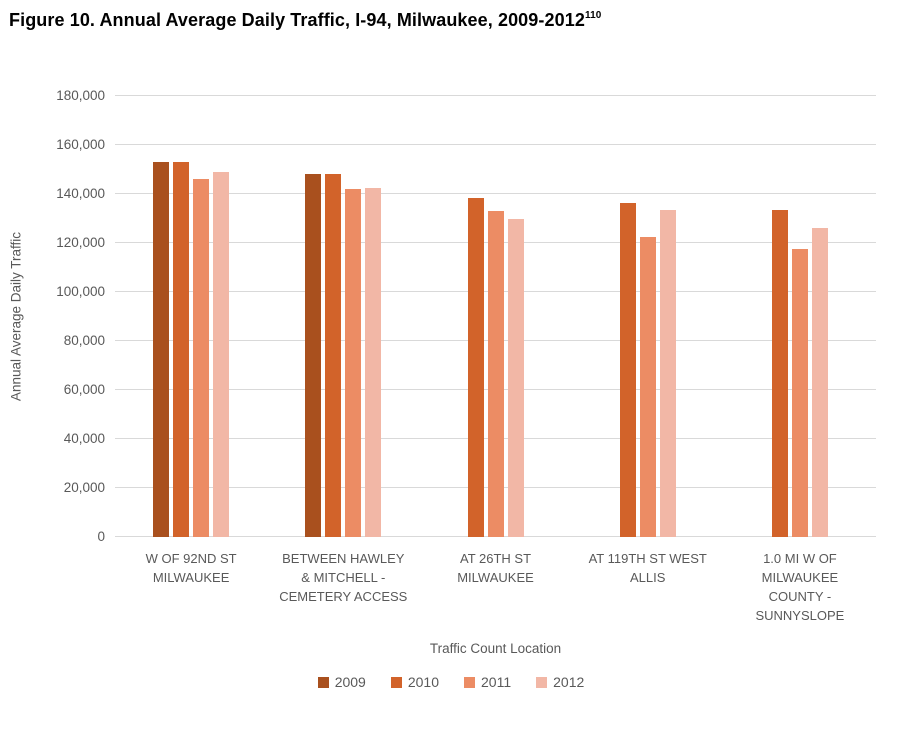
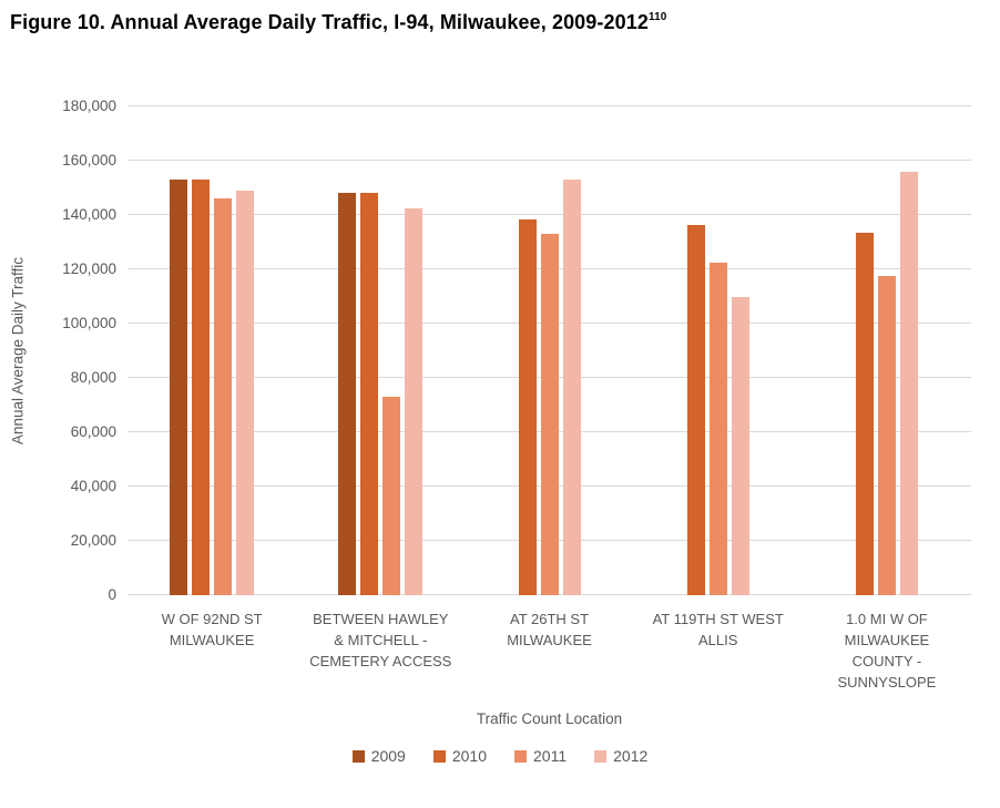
2011/BETWEEN HAWLEY & MITCHELL - CEMETERY ACCESS: 142000 -> 73000
2012/AT 26TH ST MILWAUKEE: 130000 -> 153000
2012/AT 119TH ST WEST ALLIS: 134000 -> 110000
2012/1.0 MI W OF MILWAUKEE COUNTY - SUNNYSLOPE: 126000 -> 156000
